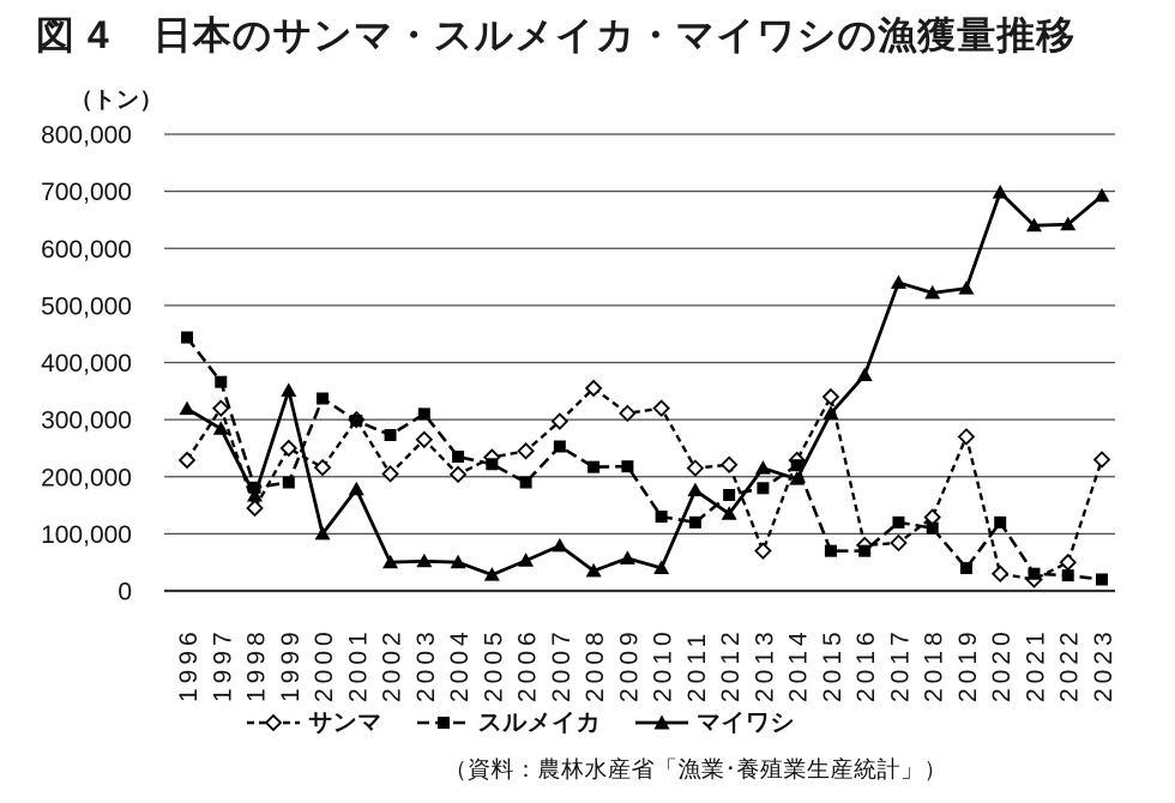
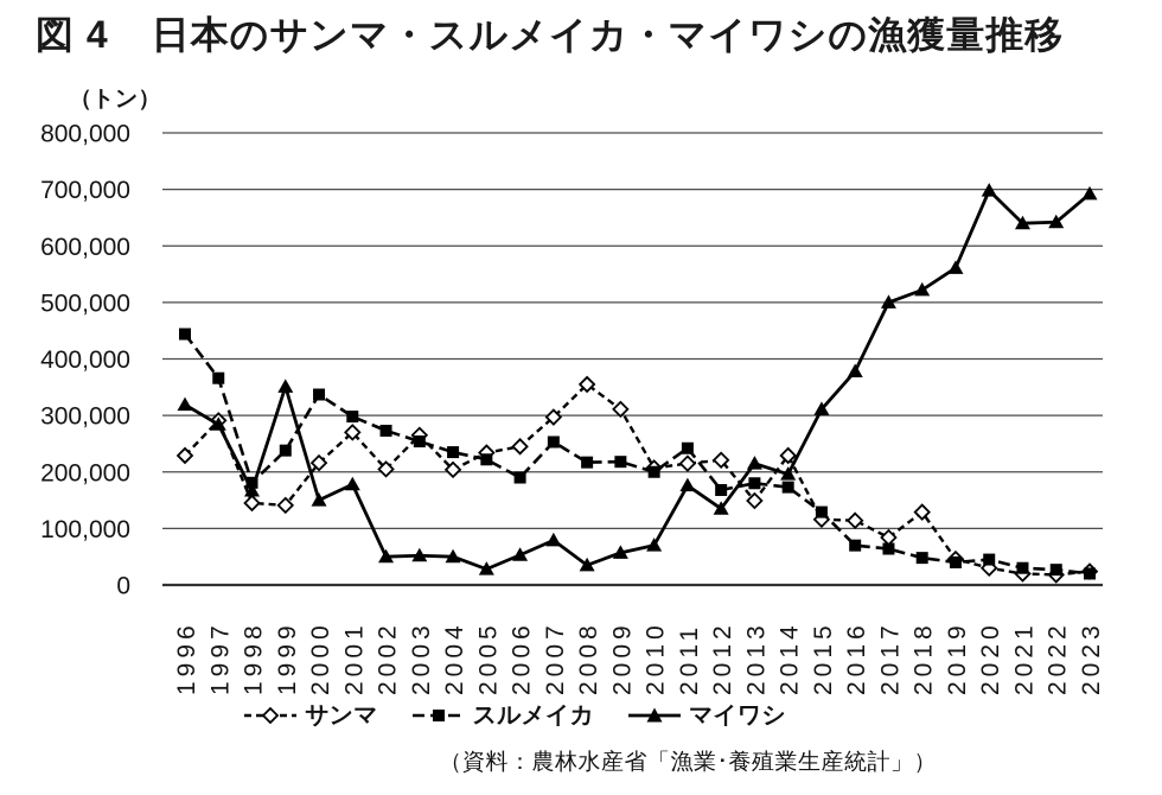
サンマ/1997: 320000 -> 290000
サンマ/1999: 250000 -> 140000
スルメイカ/1999: 190000 -> 240000
マイワシ/2000: 100000 -> 150000
サンマ/2001: 300000 -> 270000
スルメイカ/2003: 310000 -> 250000
サンマ/2010: 320000 -> 210000
スルメイカ/2010: 130000 -> 200000
マイワシ/2010: 40000 -> 70000
スルメイカ/2011: 120000 -> 240000
サンマ/2013: 70000 -> 150000
スルメイカ/2014: 220000 -> 170000
サンマ/2015: 340000 -> 120000
スルメイカ/2015: 70000 -> 130000
サンマ/2016: 80000 -> 110000
スルメイカ/2017: 120000 -> 60000
マイワシ/2017: 540000 -> 500000
スルメイカ/2018: 110000 -> 50000
サンマ/2019: 270000 -> 50000
マイワシ/2019: 530000 -> 560000
スルメイカ/2020: 120000 -> 40000
サンマ/2022: 50000 -> 20000
サンマ/2023: 230000 -> 20000
